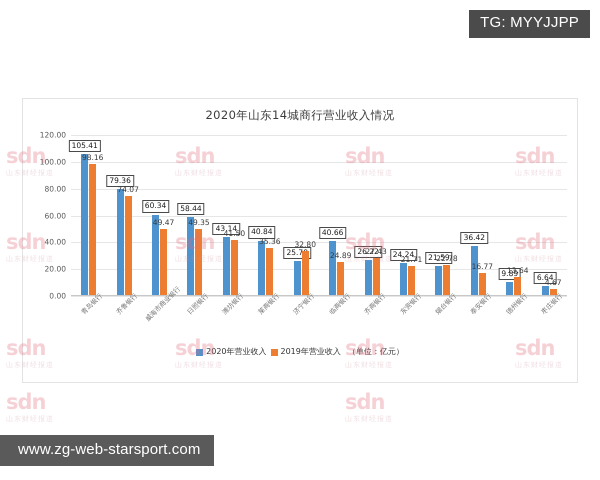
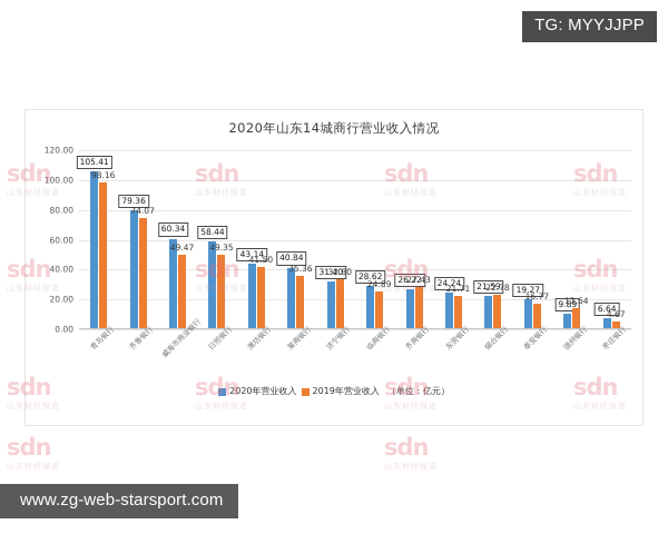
2020年营业收入/济宁银行: 25.78 -> 31.40
2020年营业收入/临商银行: 40.66 -> 28.62
2020年营业收入/泰安银行: 36.42 -> 19.27
